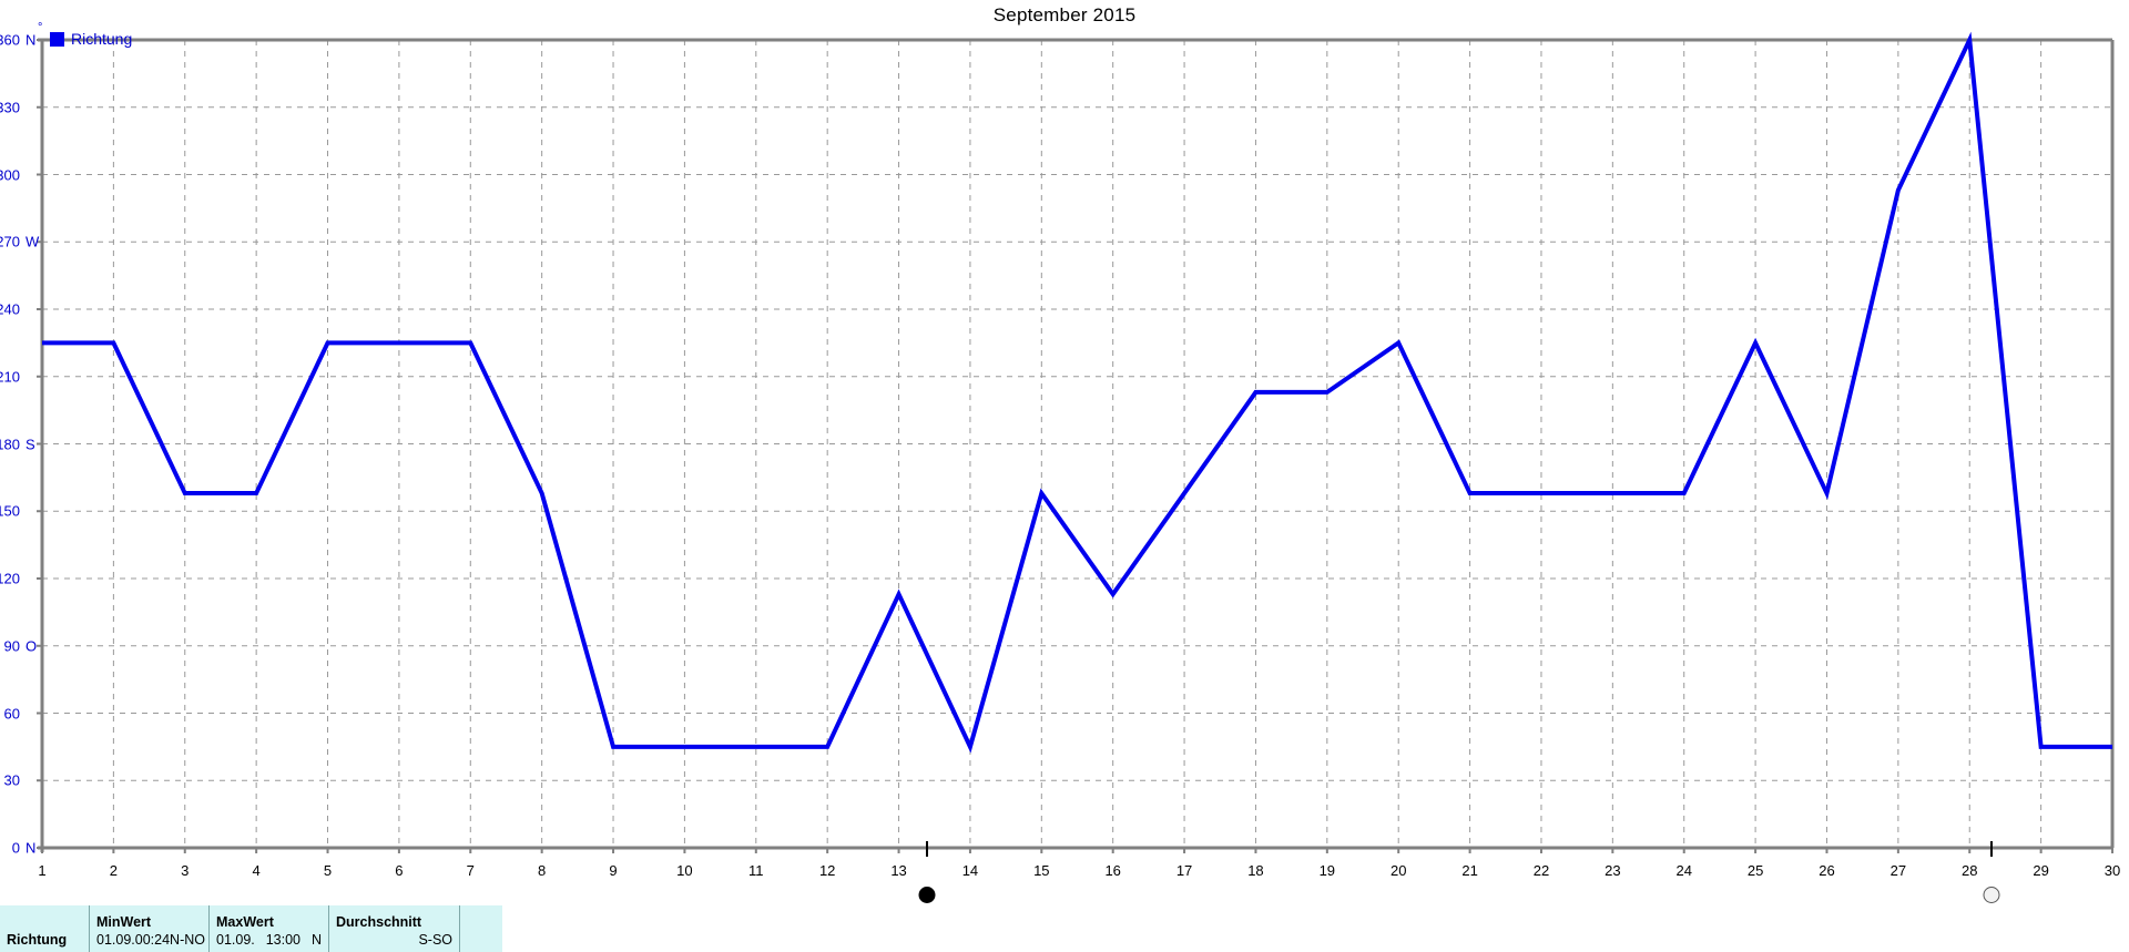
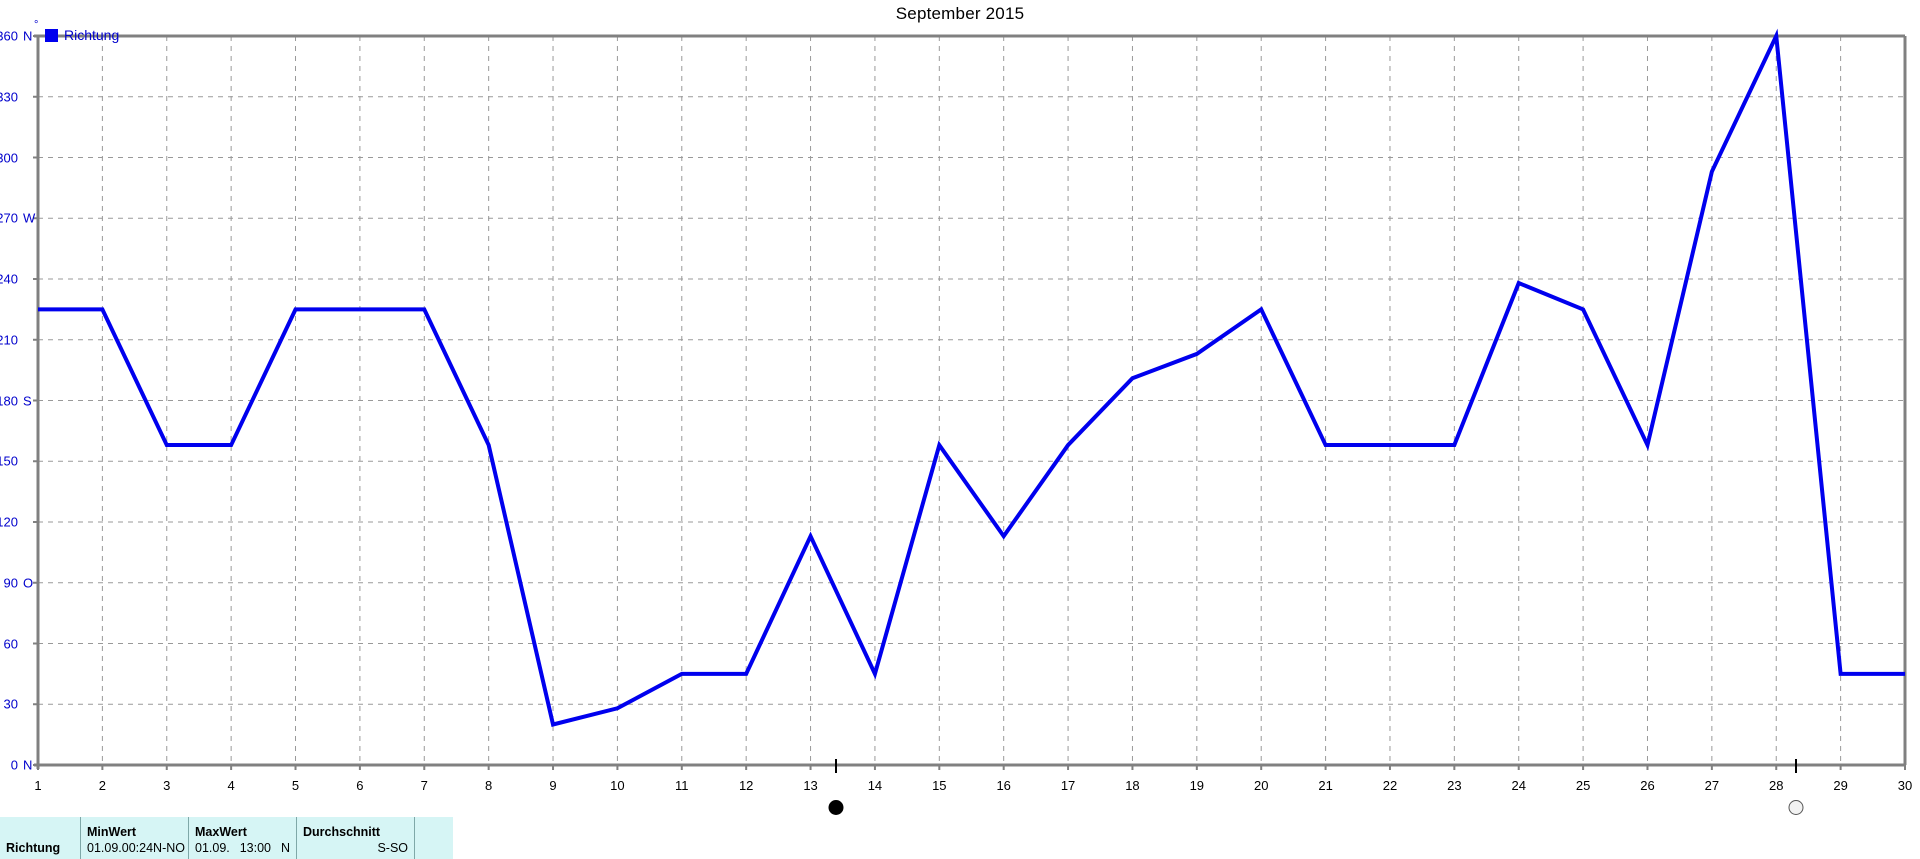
9: 45 -> 20
10: 45 -> 28
18: 203 -> 191
24: 158 -> 238
